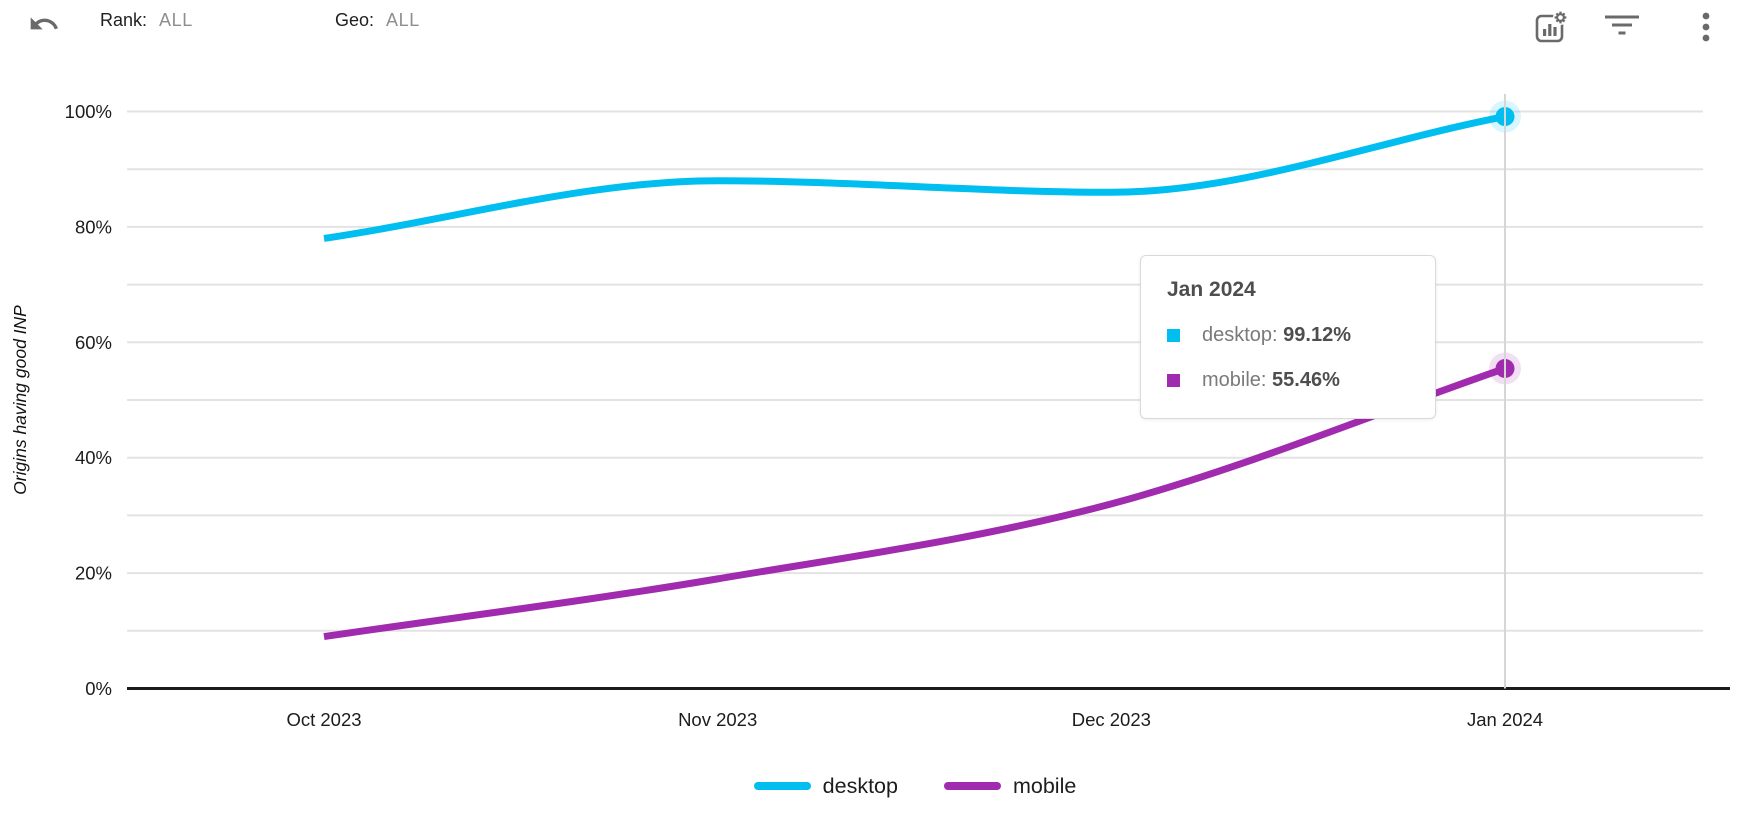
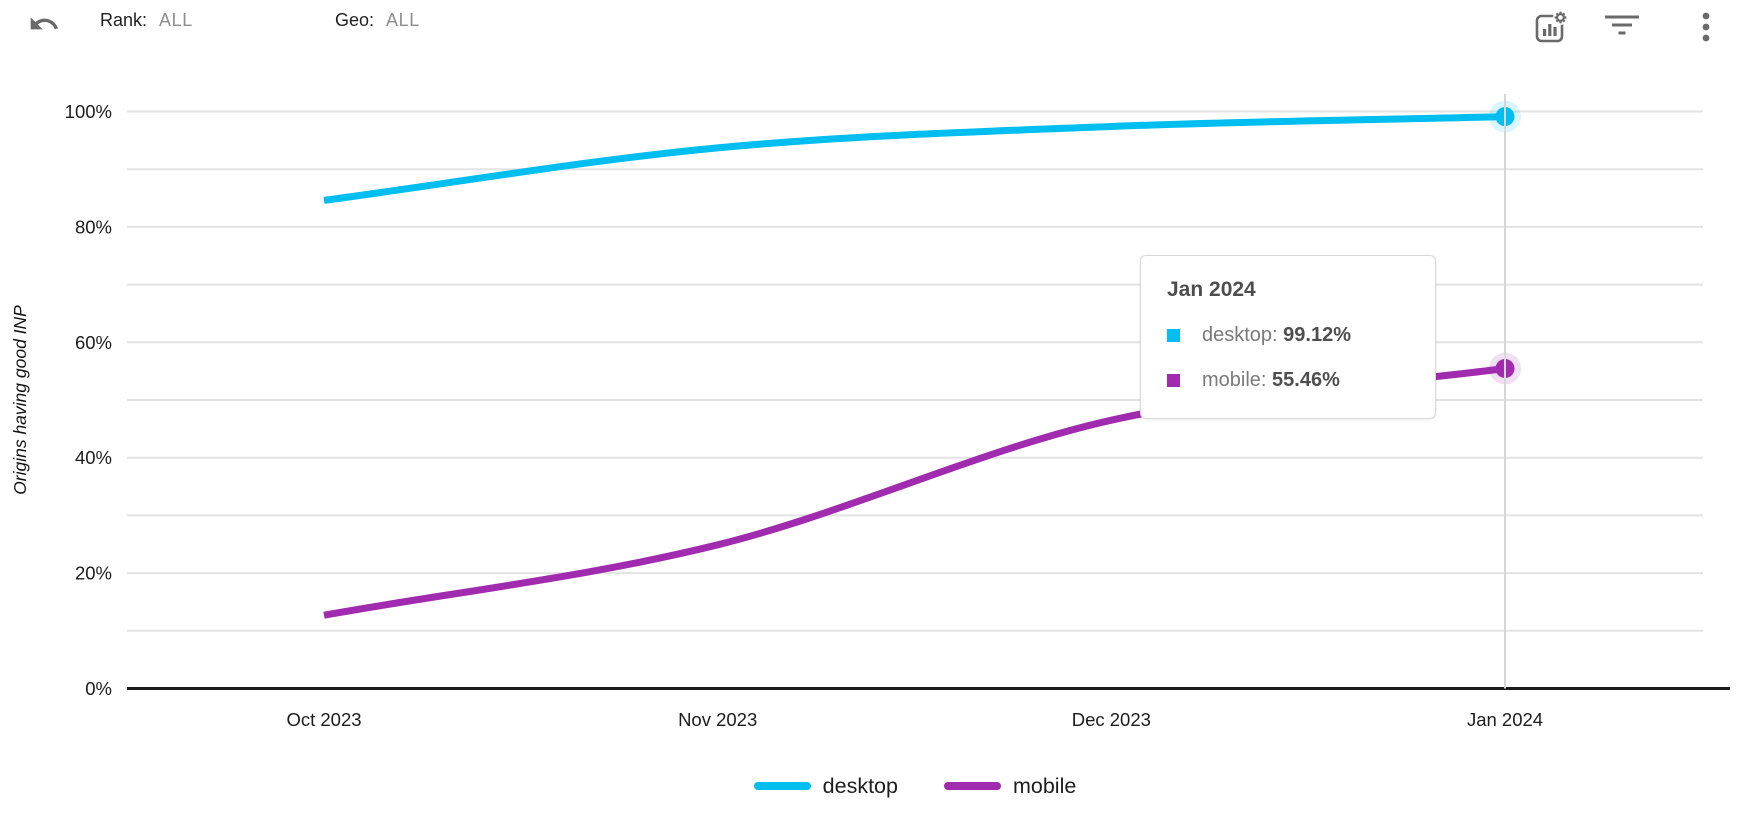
desktop/Oct 2023: 78% -> 85%
mobile/Oct 2023: 9% -> 13%
desktop/Nov 2023: 88% -> 94%
mobile/Nov 2023: 19% -> 25%
desktop/Dec 2023: 86% -> 97%
mobile/Dec 2023: 32% -> 46%
